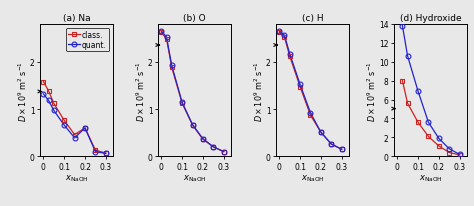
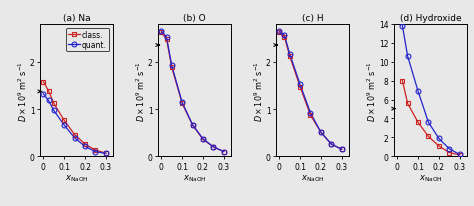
(a) Na/class./0.2: 0.60 -> 0.26
(a) Na/quant./0.2: 0.60 -> 0.21
